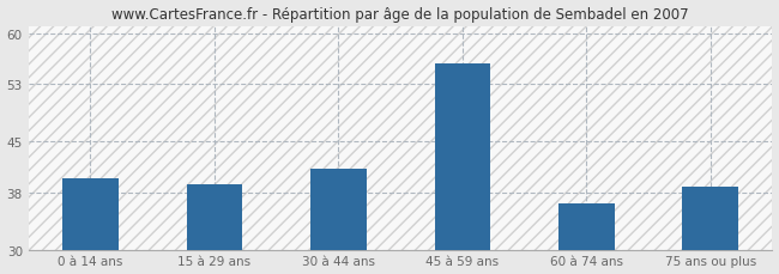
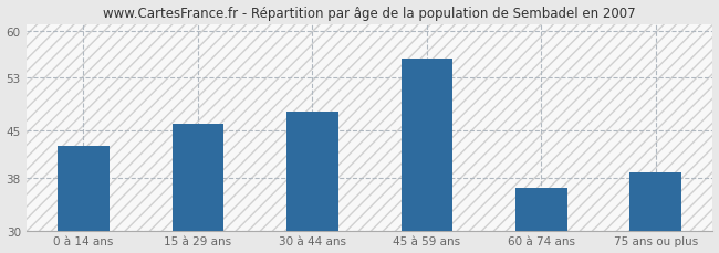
0 à 14 ans: 40.0 -> 42.8
15 à 29 ans: 39.2 -> 46.0
30 à 44 ans: 41.2 -> 47.8
